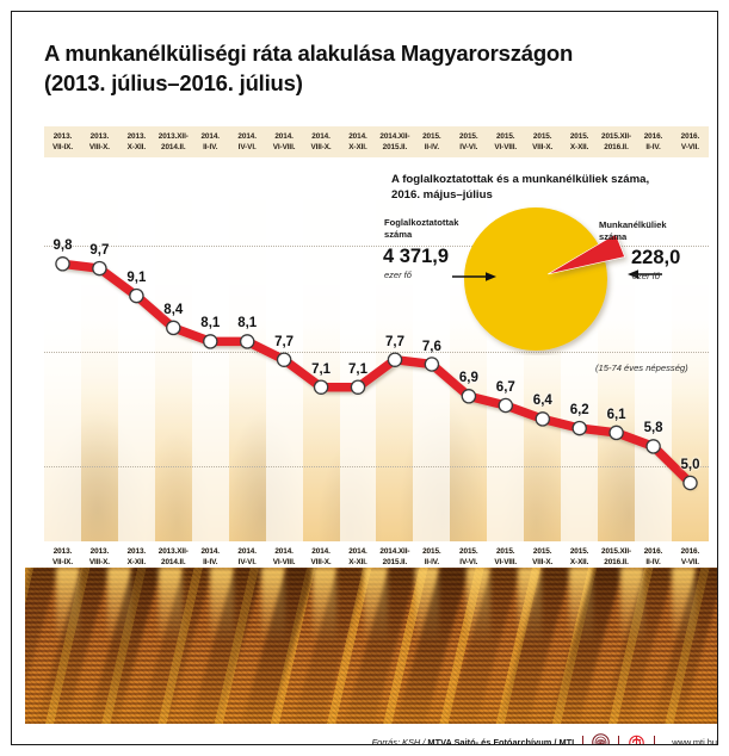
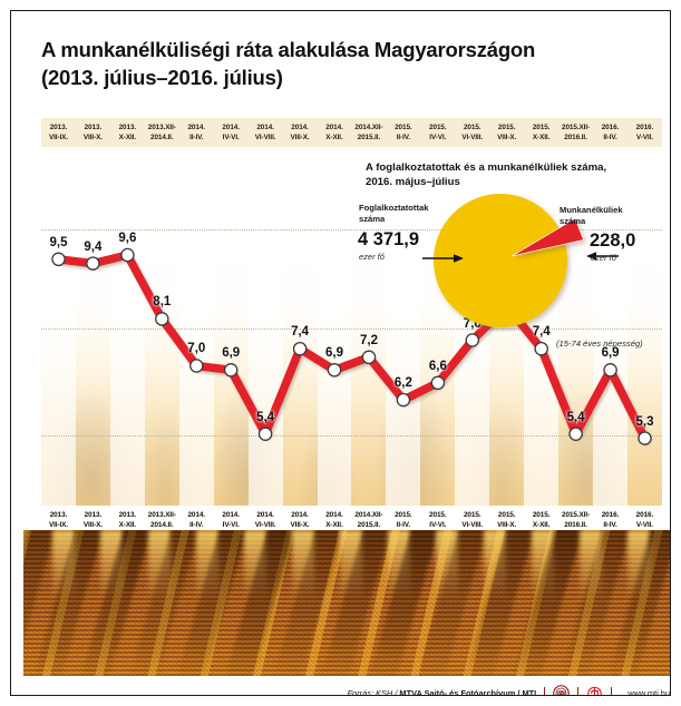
2013. VII-IX.: 9,8 -> 9,5
2013. VIII-X.: 9,7 -> 9,4
2013. X-XII.: 9,1 -> 9,6
2013.XII-2014.II.: 8,4 -> 8,1
2014. II-IV.: 8,1 -> 7,0
2014. IV-VI.: 8,1 -> 6,9
2014. VI-VIII.: 7,7 -> 5,4
2014. VIII-X.: 7,1 -> 7,4
2014. X-XII.: 7,1 -> 6,9
2014.XII-2015.II.: 7,7 -> 7,2
2015. II-IV.: 7,6 -> 6,2
2015. IV-VI.: 6,9 -> 6,6
2015. VI-VIII.: 6,7 -> 7,6
2015. VIII-X.: 6,4 -> 8,4
2015. X-XII.: 6,2 -> 7,4
2015.XII-2016.II.: 6,1 -> 5,4
2016. II-IV.: 5,8 -> 6,9
2016. V-VII.: 5,0 -> 5,3
